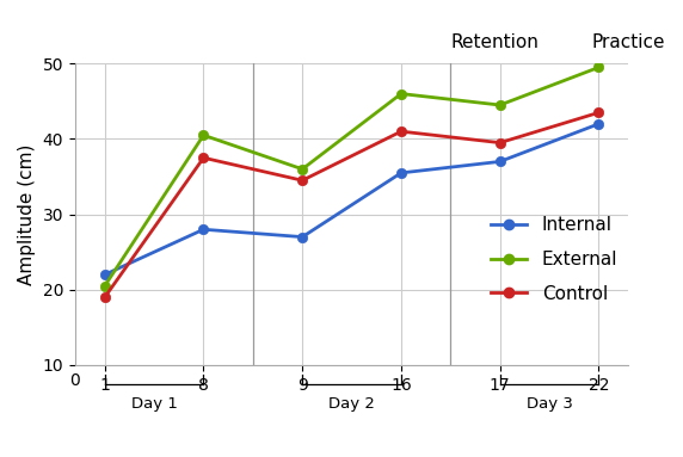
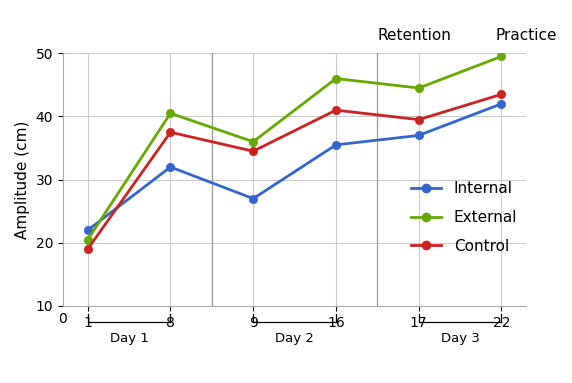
Internal/8: 28.0 -> 32.0
